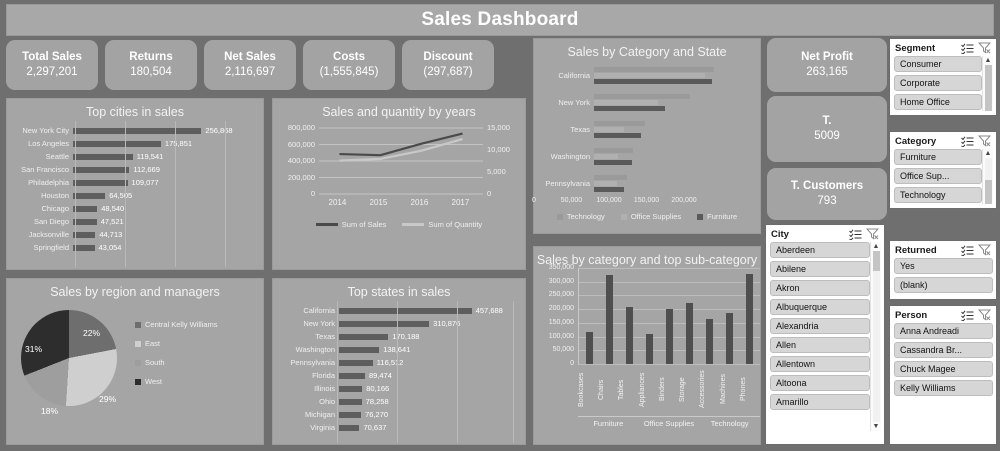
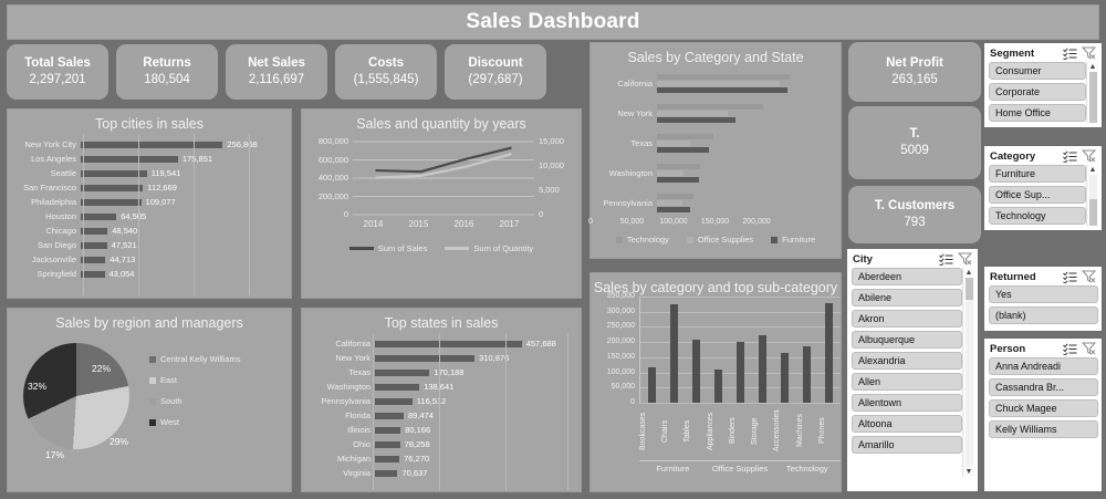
Sales by region and managers/South: 18% -> 17%
Sales by region and managers/West: 31% -> 32%
